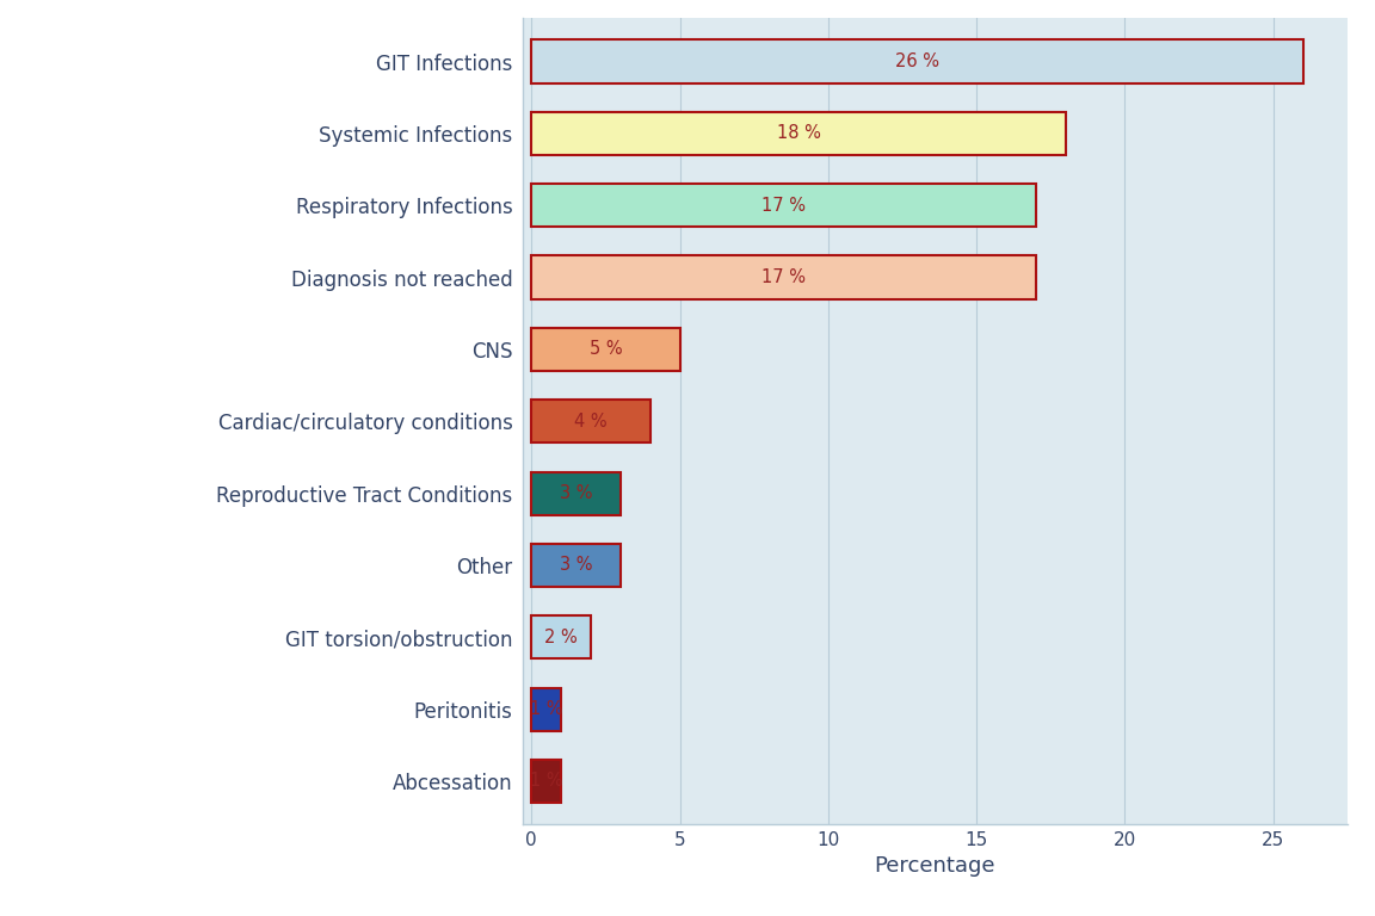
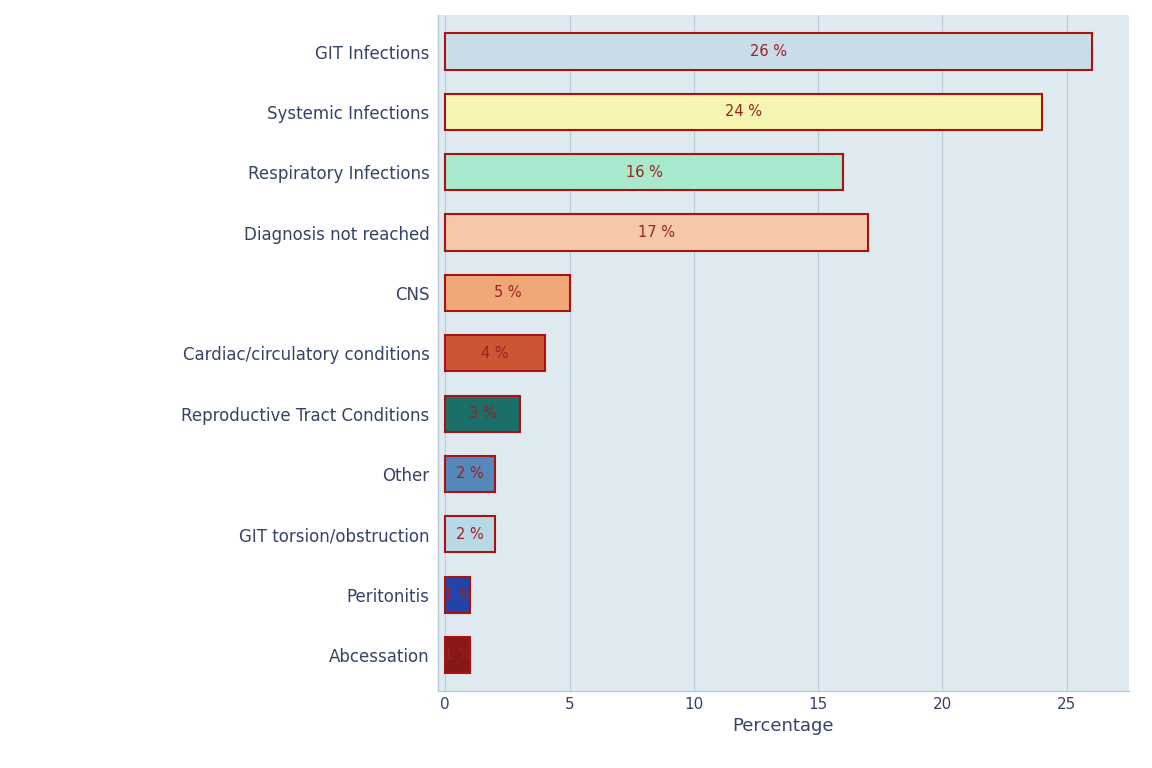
Systemic Infections: 18 -> 24
Respiratory Infections: 17 -> 16
Other: 3 -> 2
